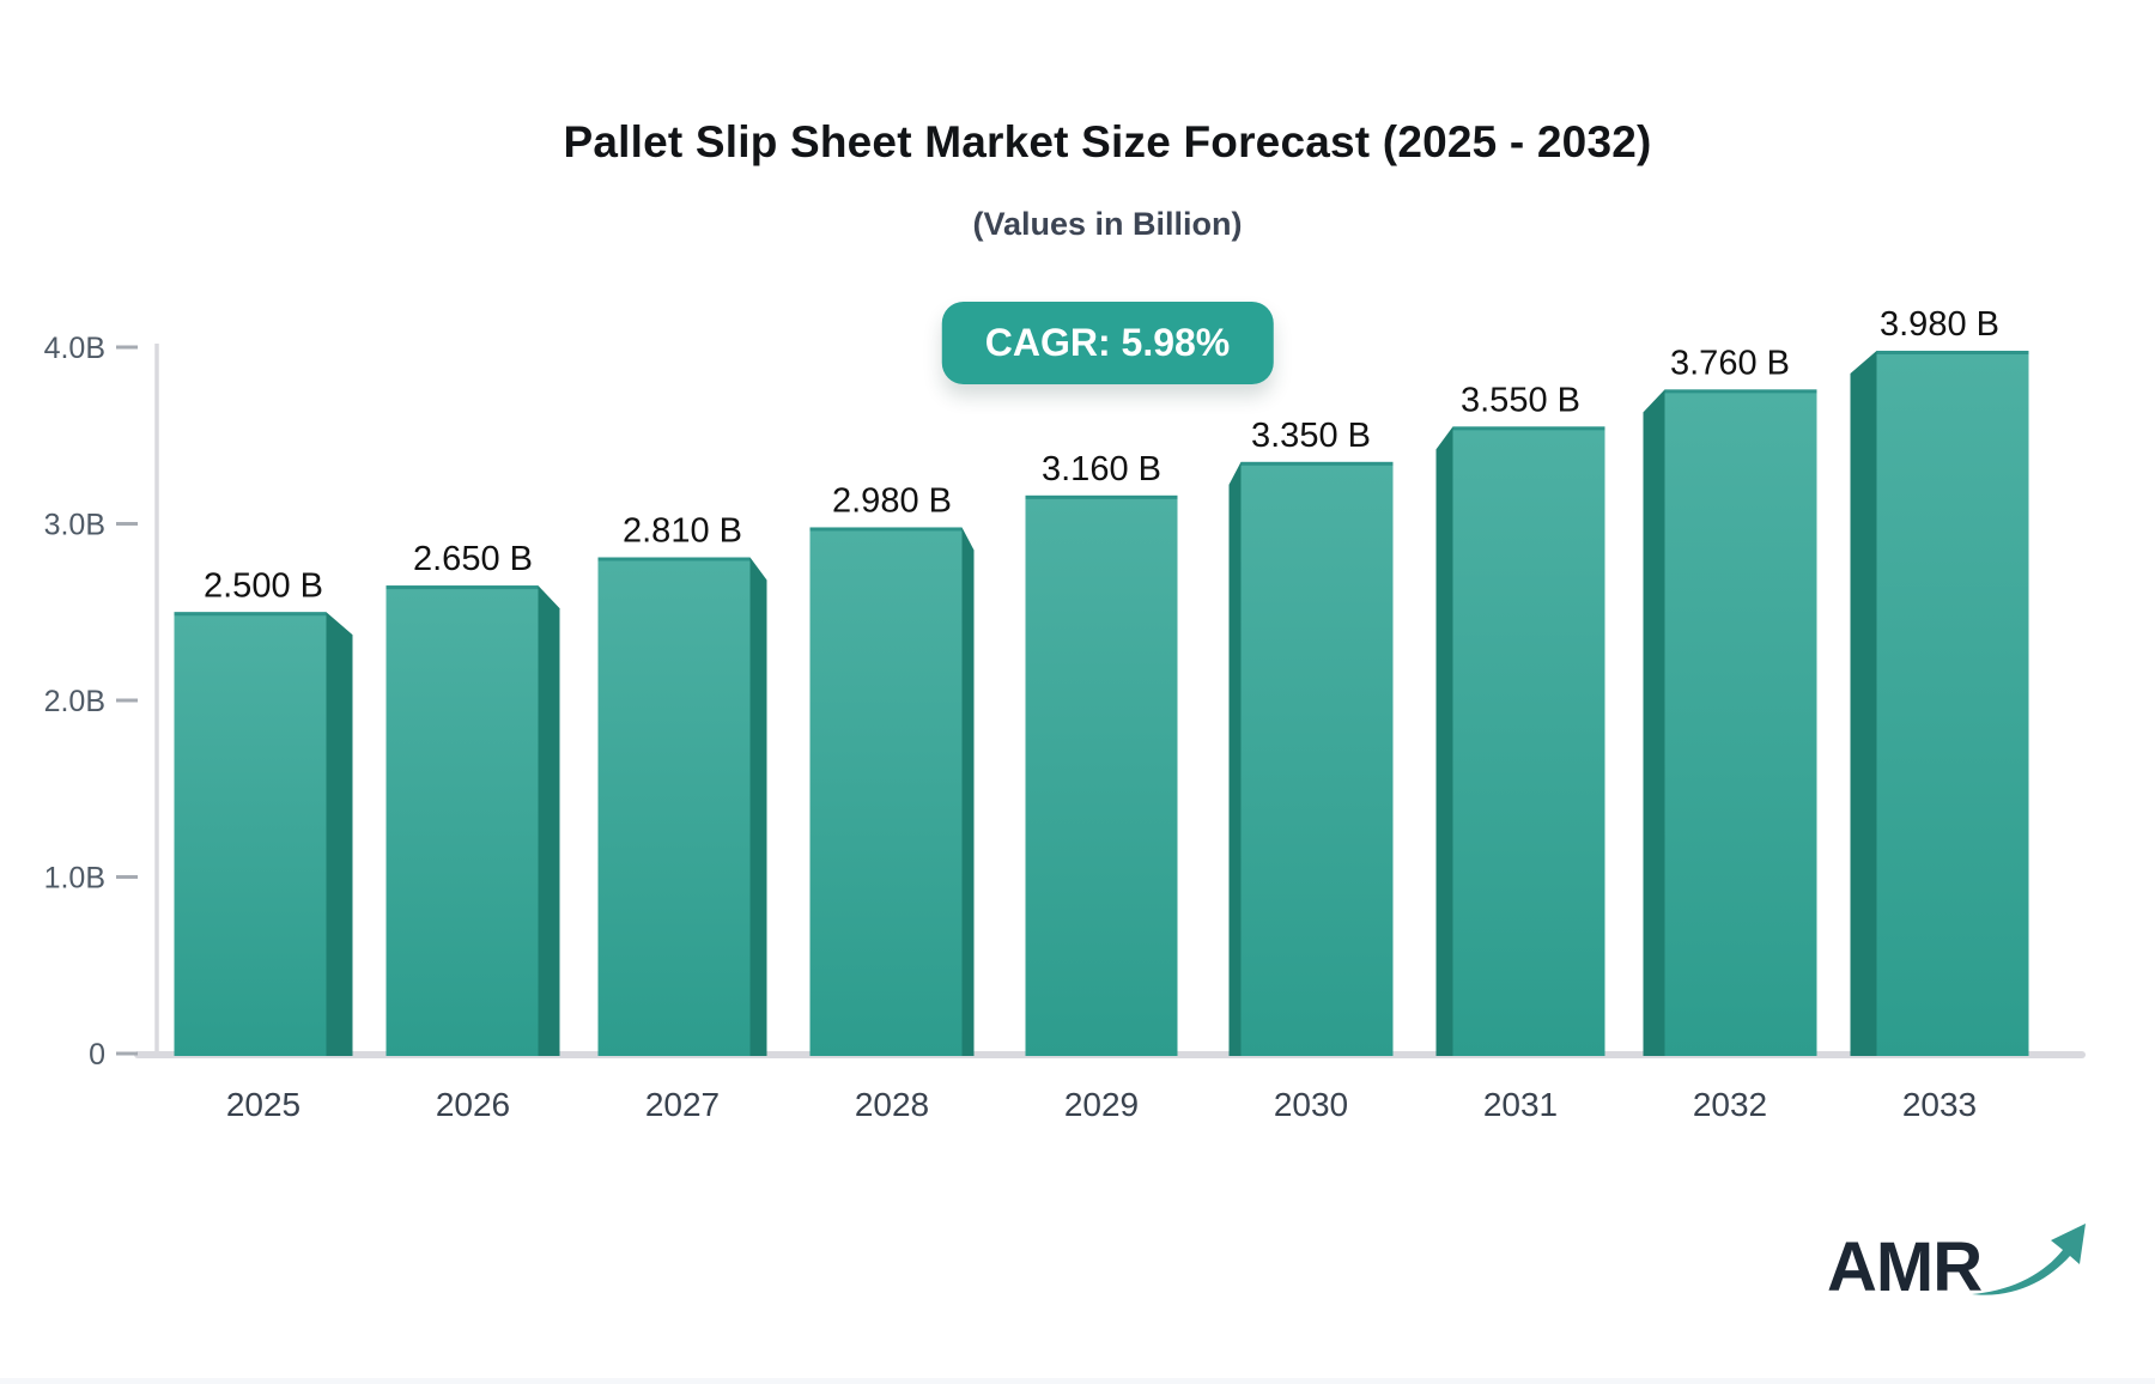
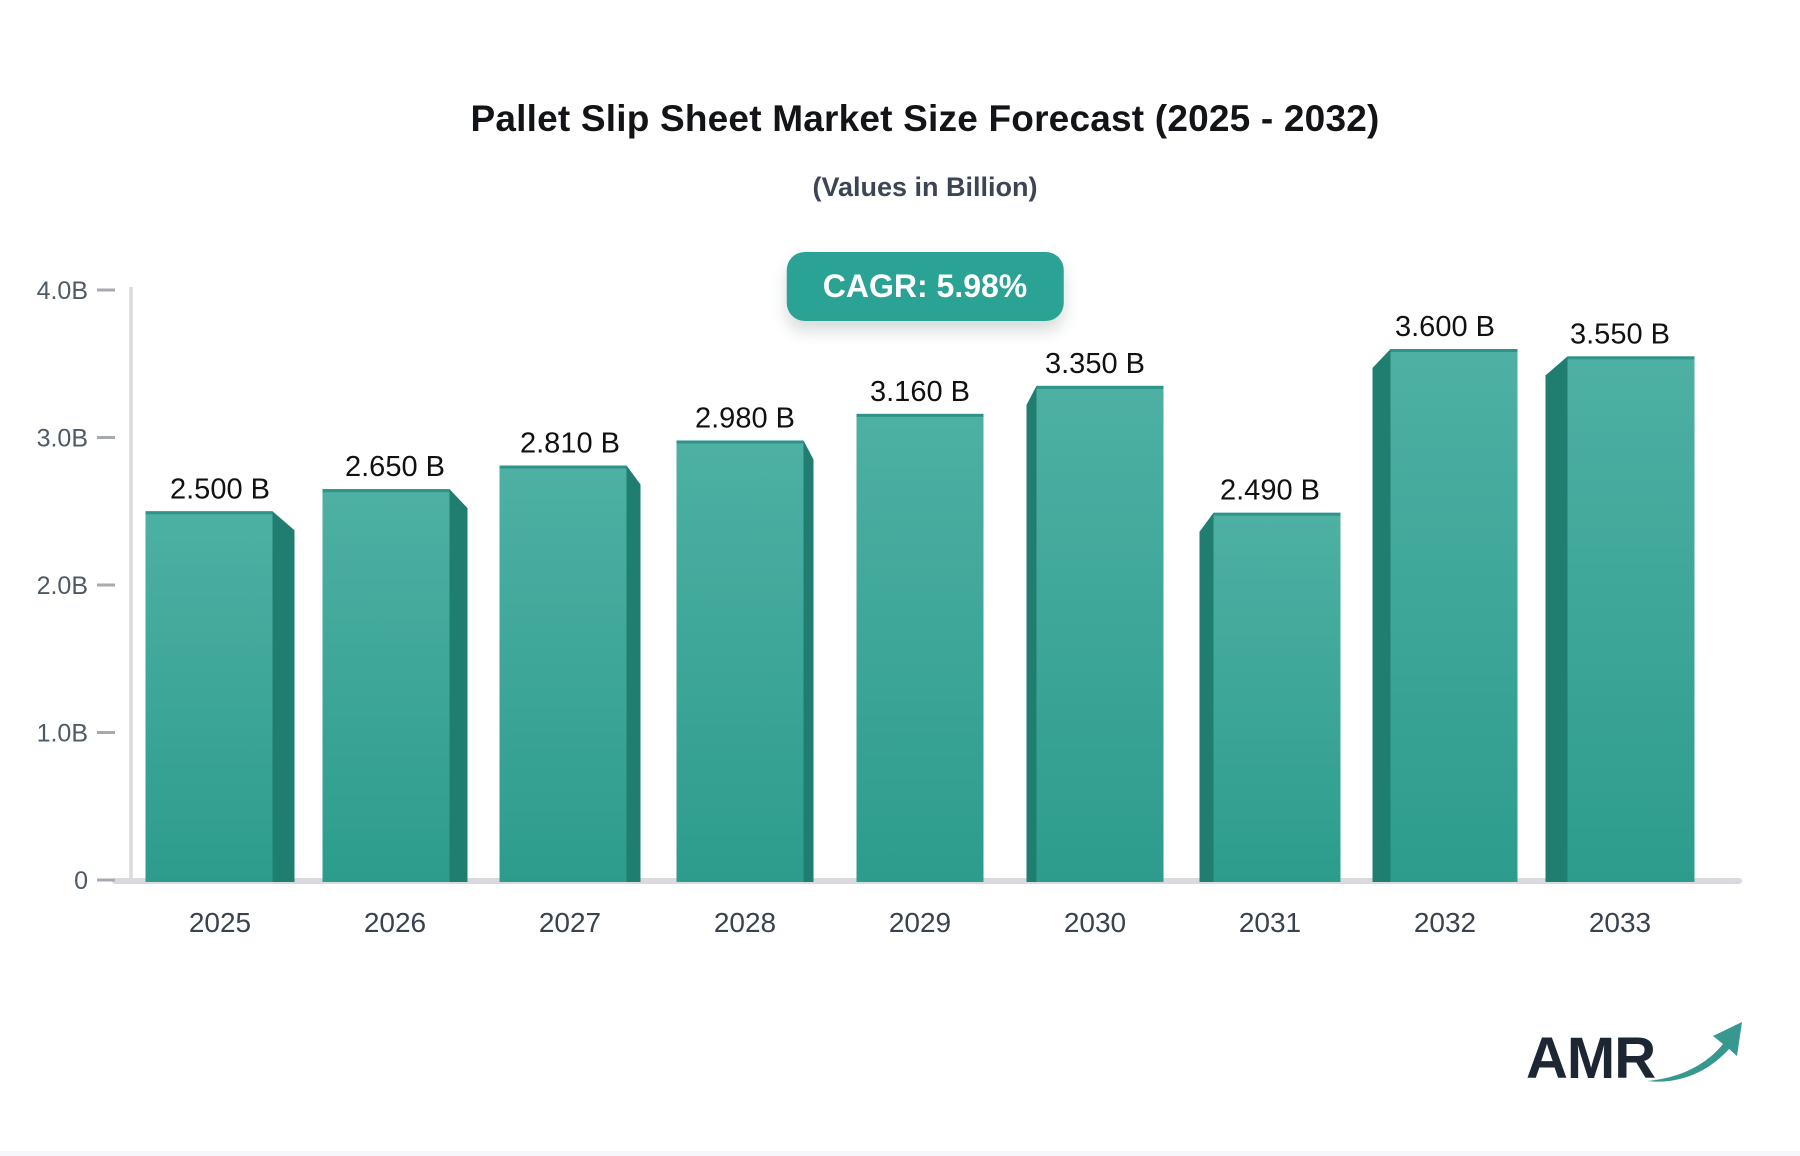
2031: 3.550 -> 2.490
2032: 3.760 -> 3.600
2033: 3.980 -> 3.550
